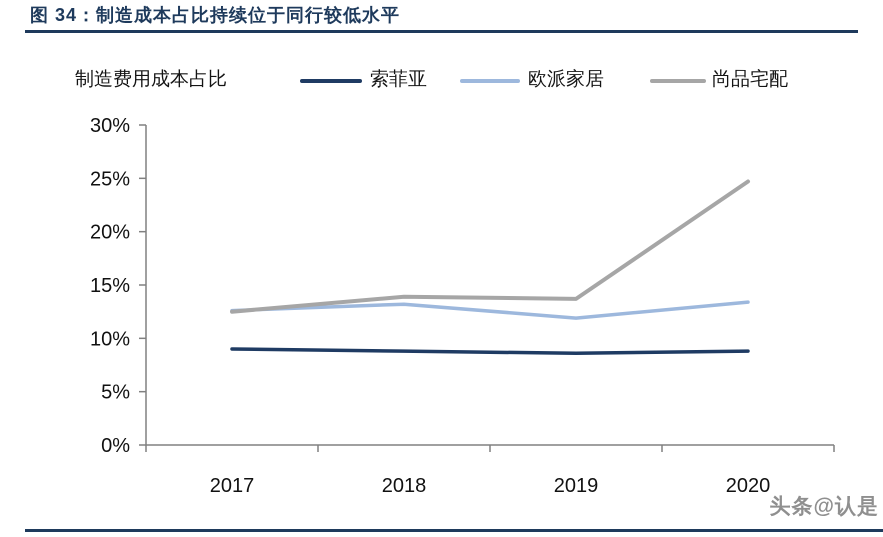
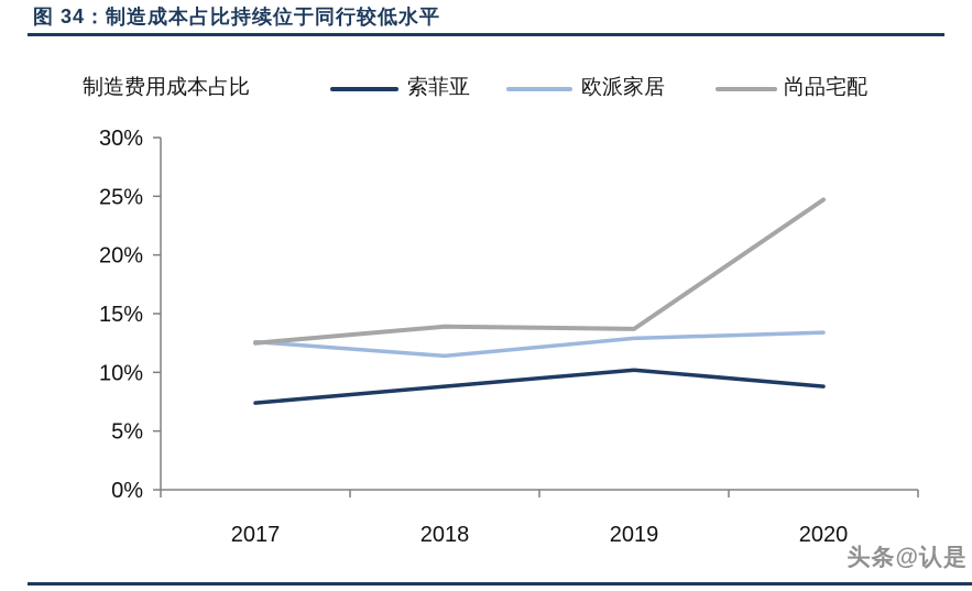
索菲亚/2017: 9.0% -> 7.4%
欧派家居/2018: 13.2% -> 11.4%
索菲亚/2019: 8.6% -> 10.2%
欧派家居/2019: 11.9% -> 12.9%
